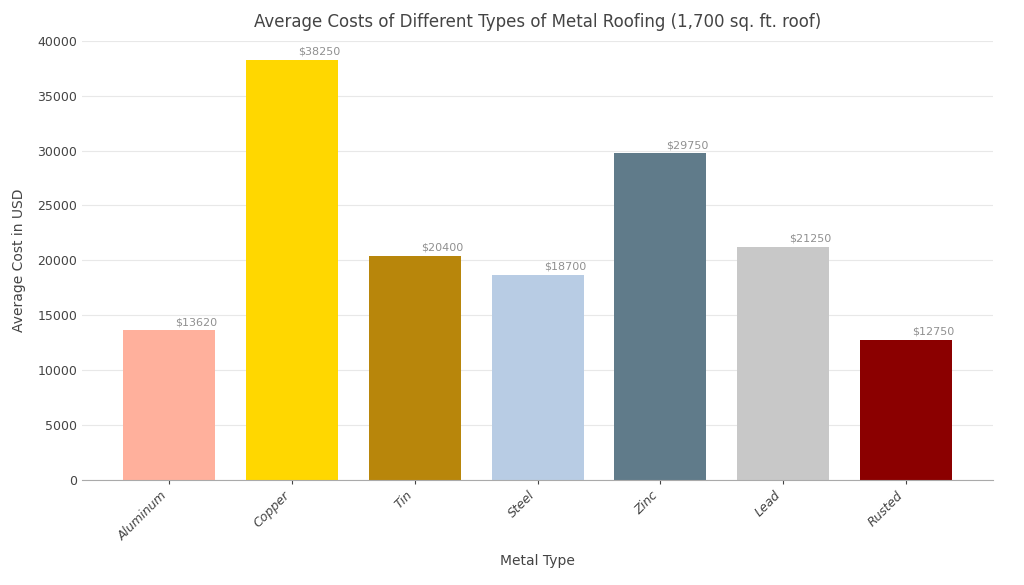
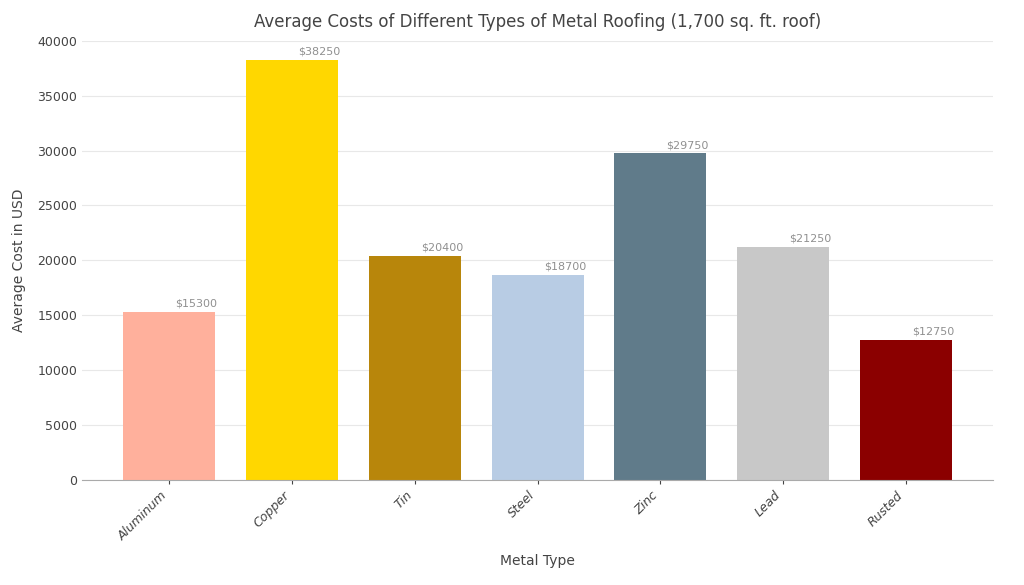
Aluminum: $13620 -> $15300
